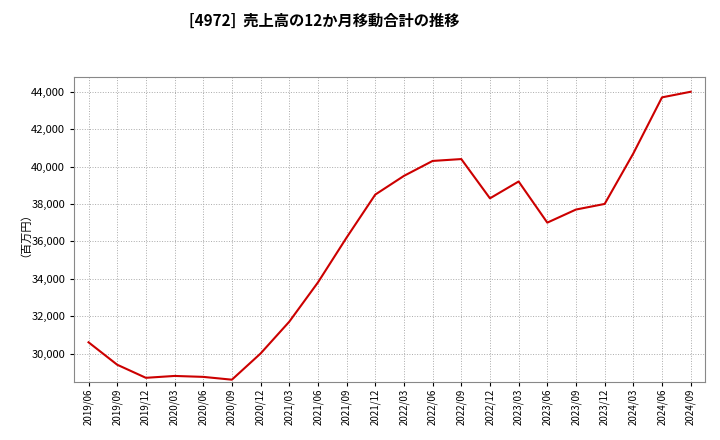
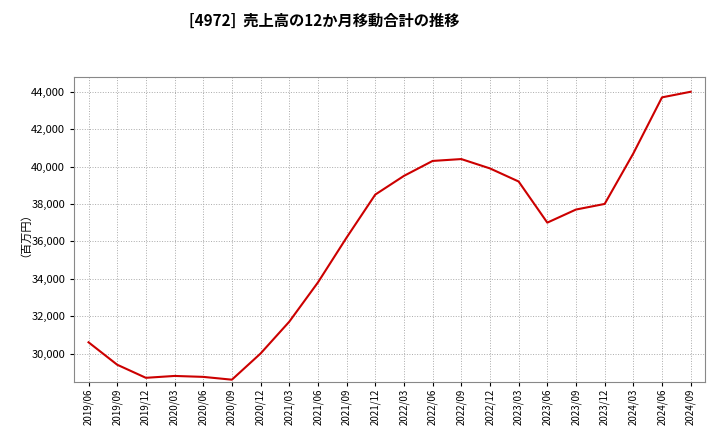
2022/12: 38,300 -> 39,900
